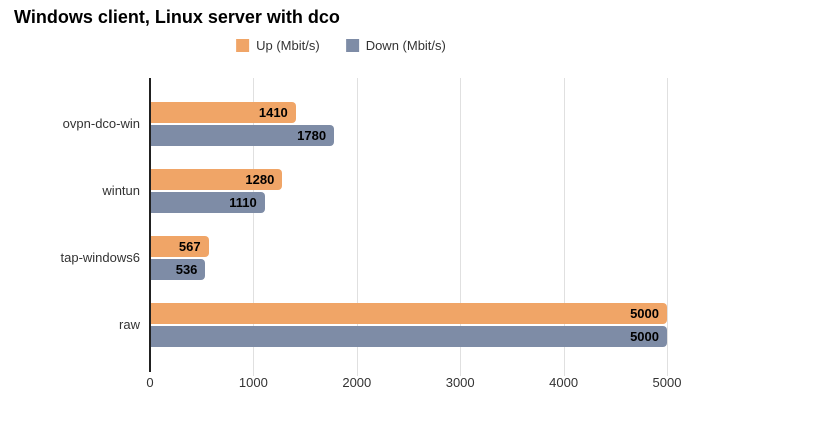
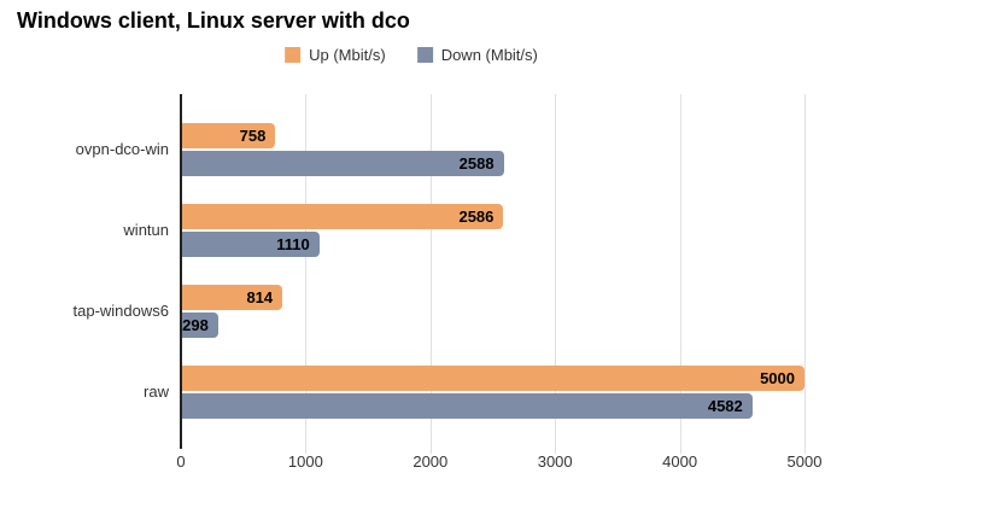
Up (Mbit/s)/ovpn-dco-win: 1410 -> 758
Down (Mbit/s)/ovpn-dco-win: 1780 -> 2588
Up (Mbit/s)/wintun: 1280 -> 2586
Up (Mbit/s)/tap-windows6: 567 -> 814
Down (Mbit/s)/tap-windows6: 536 -> 298
Down (Mbit/s)/raw: 5000 -> 4582
